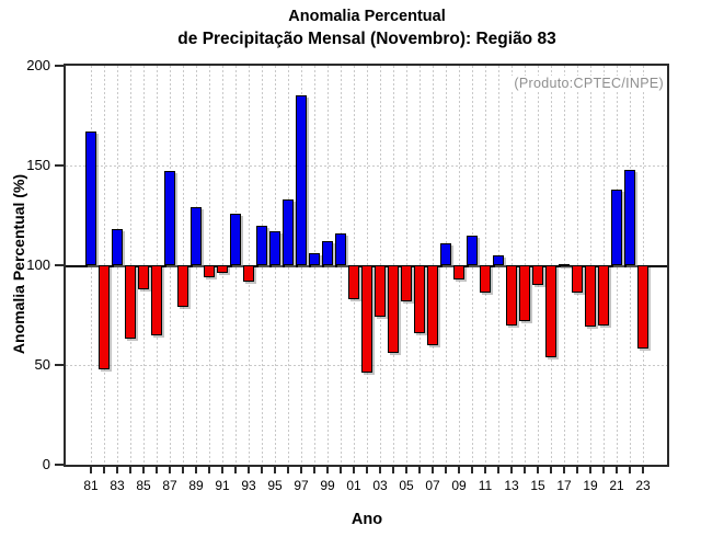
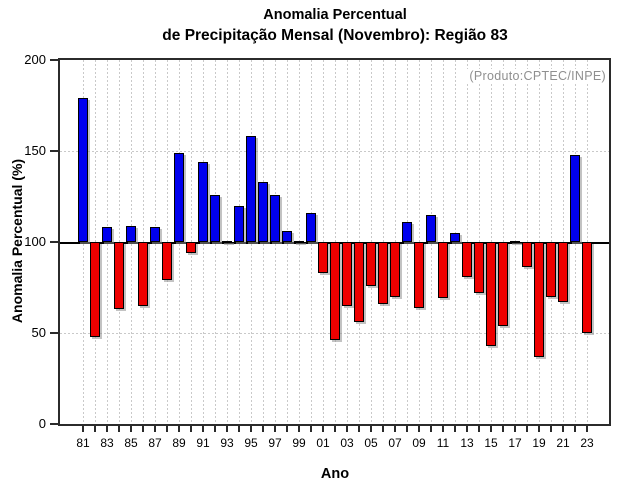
81: 167 -> 179
83: 118 -> 108
85: 88 -> 109
87: 147 -> 108
89: 129 -> 149
91: 96 -> 144
93: 92 -> 100
95: 117 -> 158
97: 185 -> 126
99: 112 -> 100
03: 74 -> 65
05: 82 -> 76
07: 60 -> 70
09: 93 -> 64
11: 86 -> 69
13: 70 -> 81
15: 90 -> 43
19: 69 -> 37
21: 138 -> 67
23: 58 -> 50
